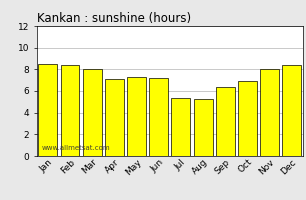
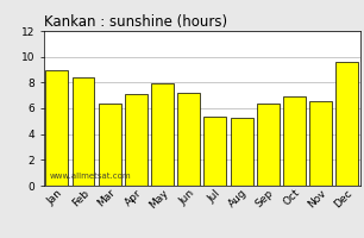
Jan: 8.5 -> 9.0
Mar: 8.0 -> 6.4
May: 7.3 -> 7.9
Nov: 8.0 -> 6.6
Dec: 8.4 -> 9.6
